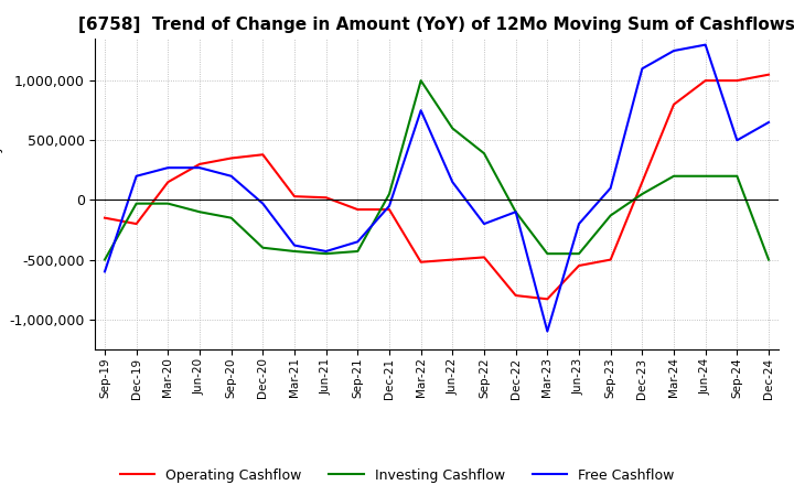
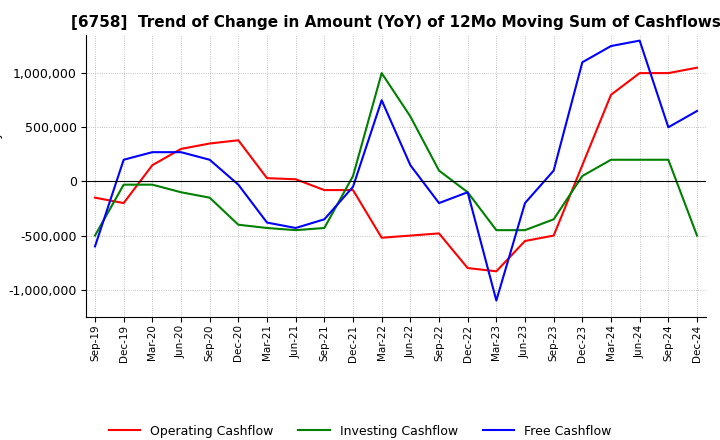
Investing Cashflow/Sep-22: 390,000 -> 100,000
Investing Cashflow/Sep-23: -130,000 -> -350,000
